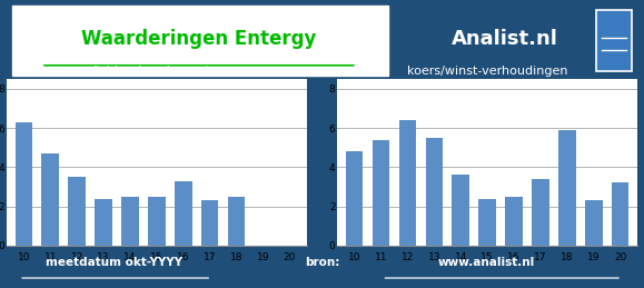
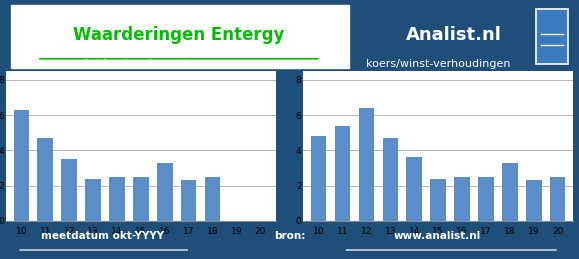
koers/winst-verhoudingen/13: 5.5 -> 4.7
koers/winst-verhoudingen/17: 3.4 -> 2.5
koers/winst-verhoudingen/18: 5.9 -> 3.3
koers/winst-verhoudingen/20: 3.2 -> 2.5
